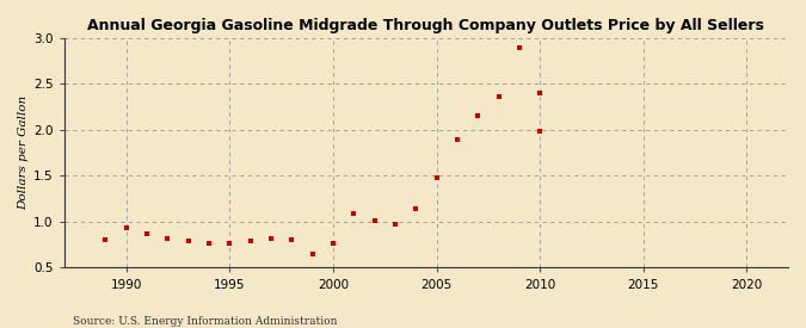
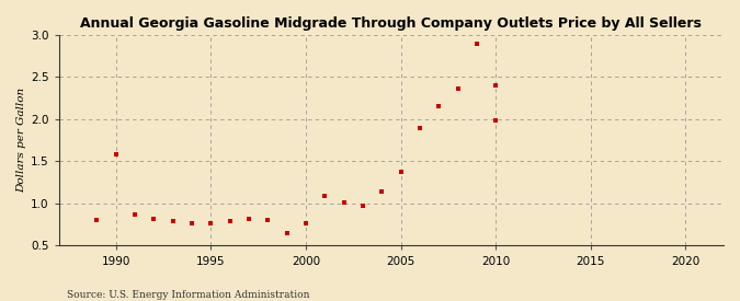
1990: 0.93 -> 1.58
2005: 1.48 -> 1.38
